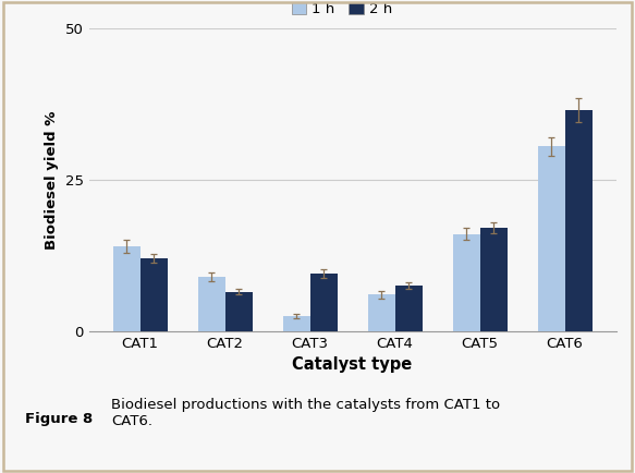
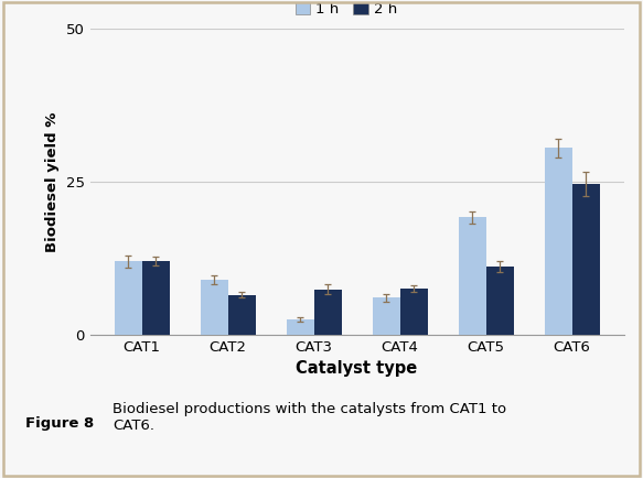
1 h/CAT1: 14.0 -> 12.0
2 h/CAT3: 9.5 -> 7.4
1 h/CAT5: 16.0 -> 19.2
2 h/CAT5: 17.0 -> 11.2
2 h/CAT6: 36.5 -> 24.6
